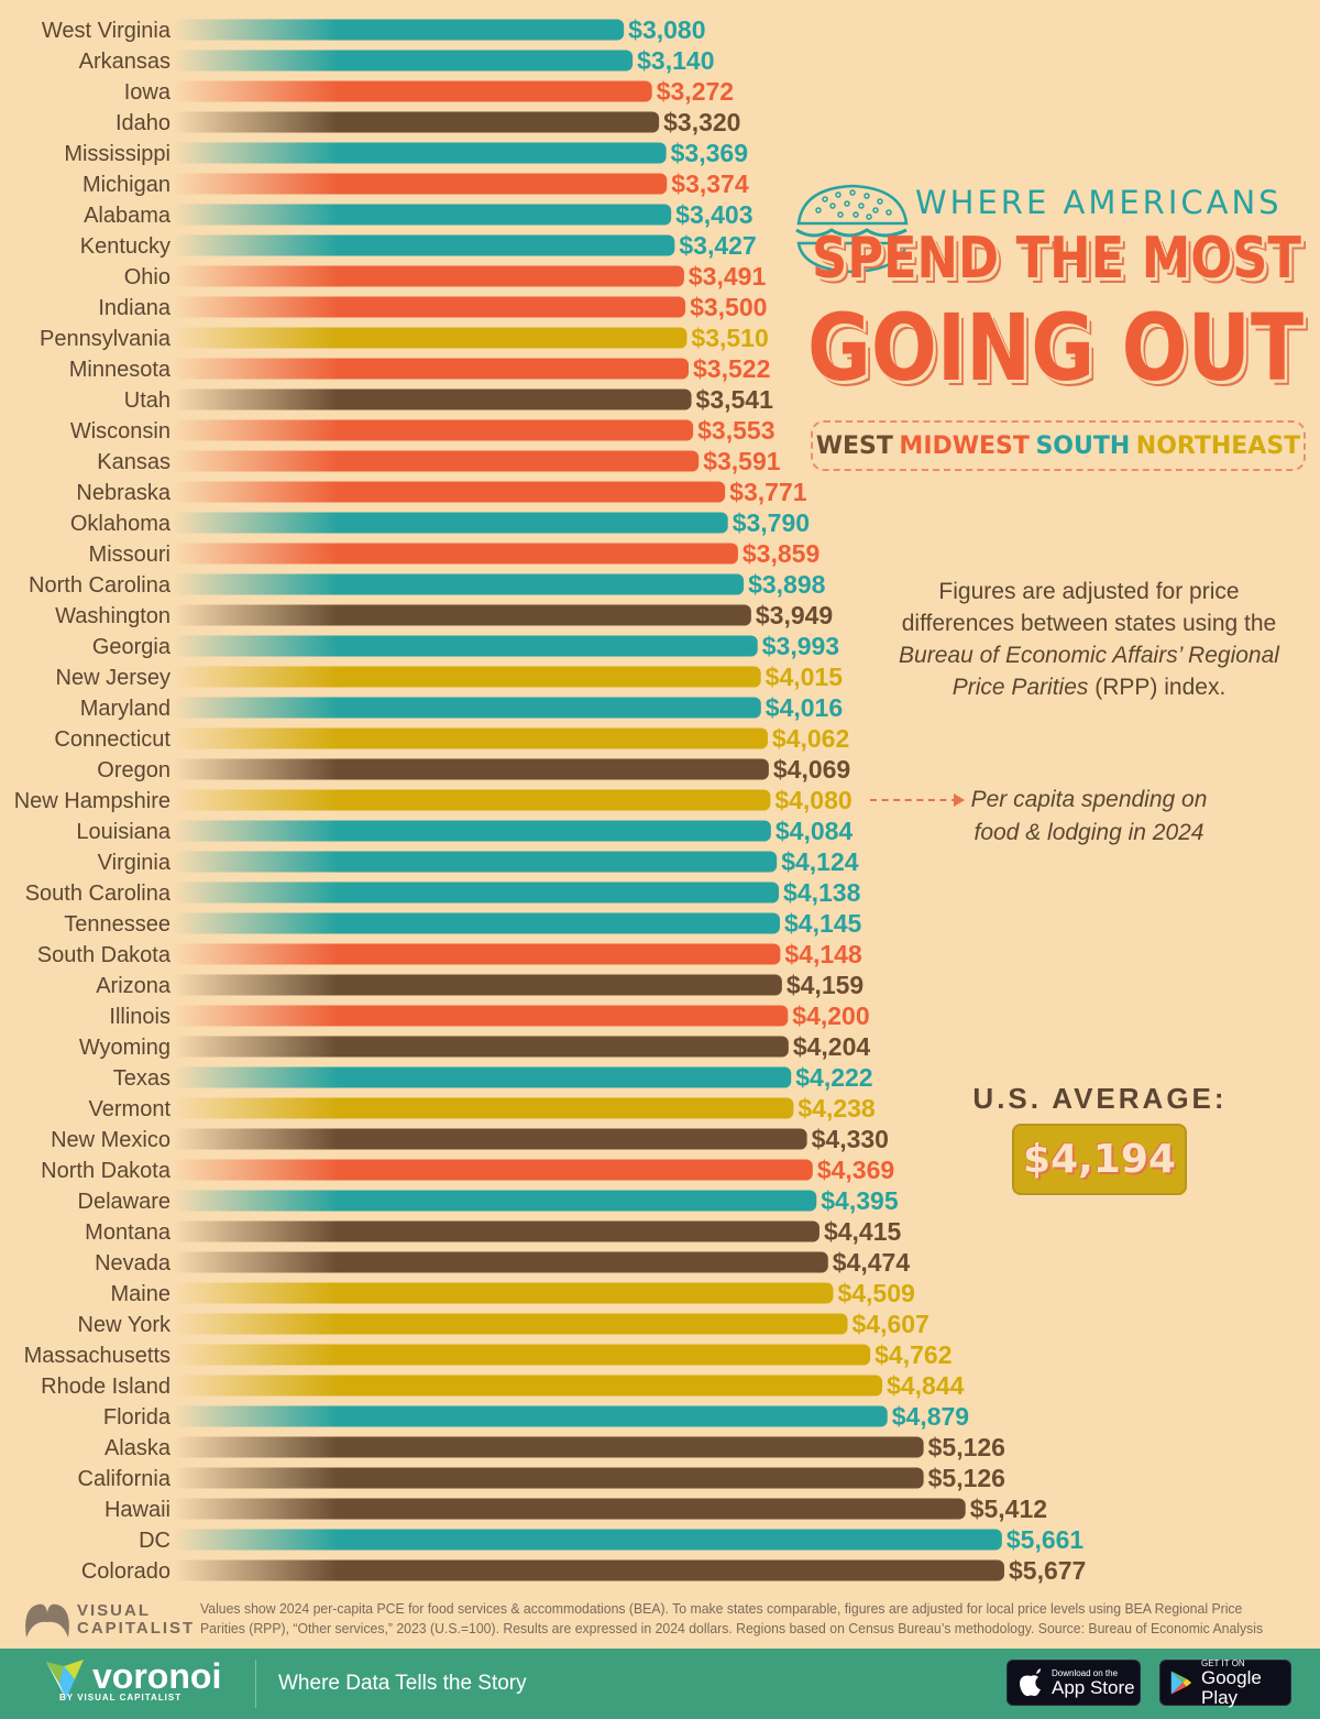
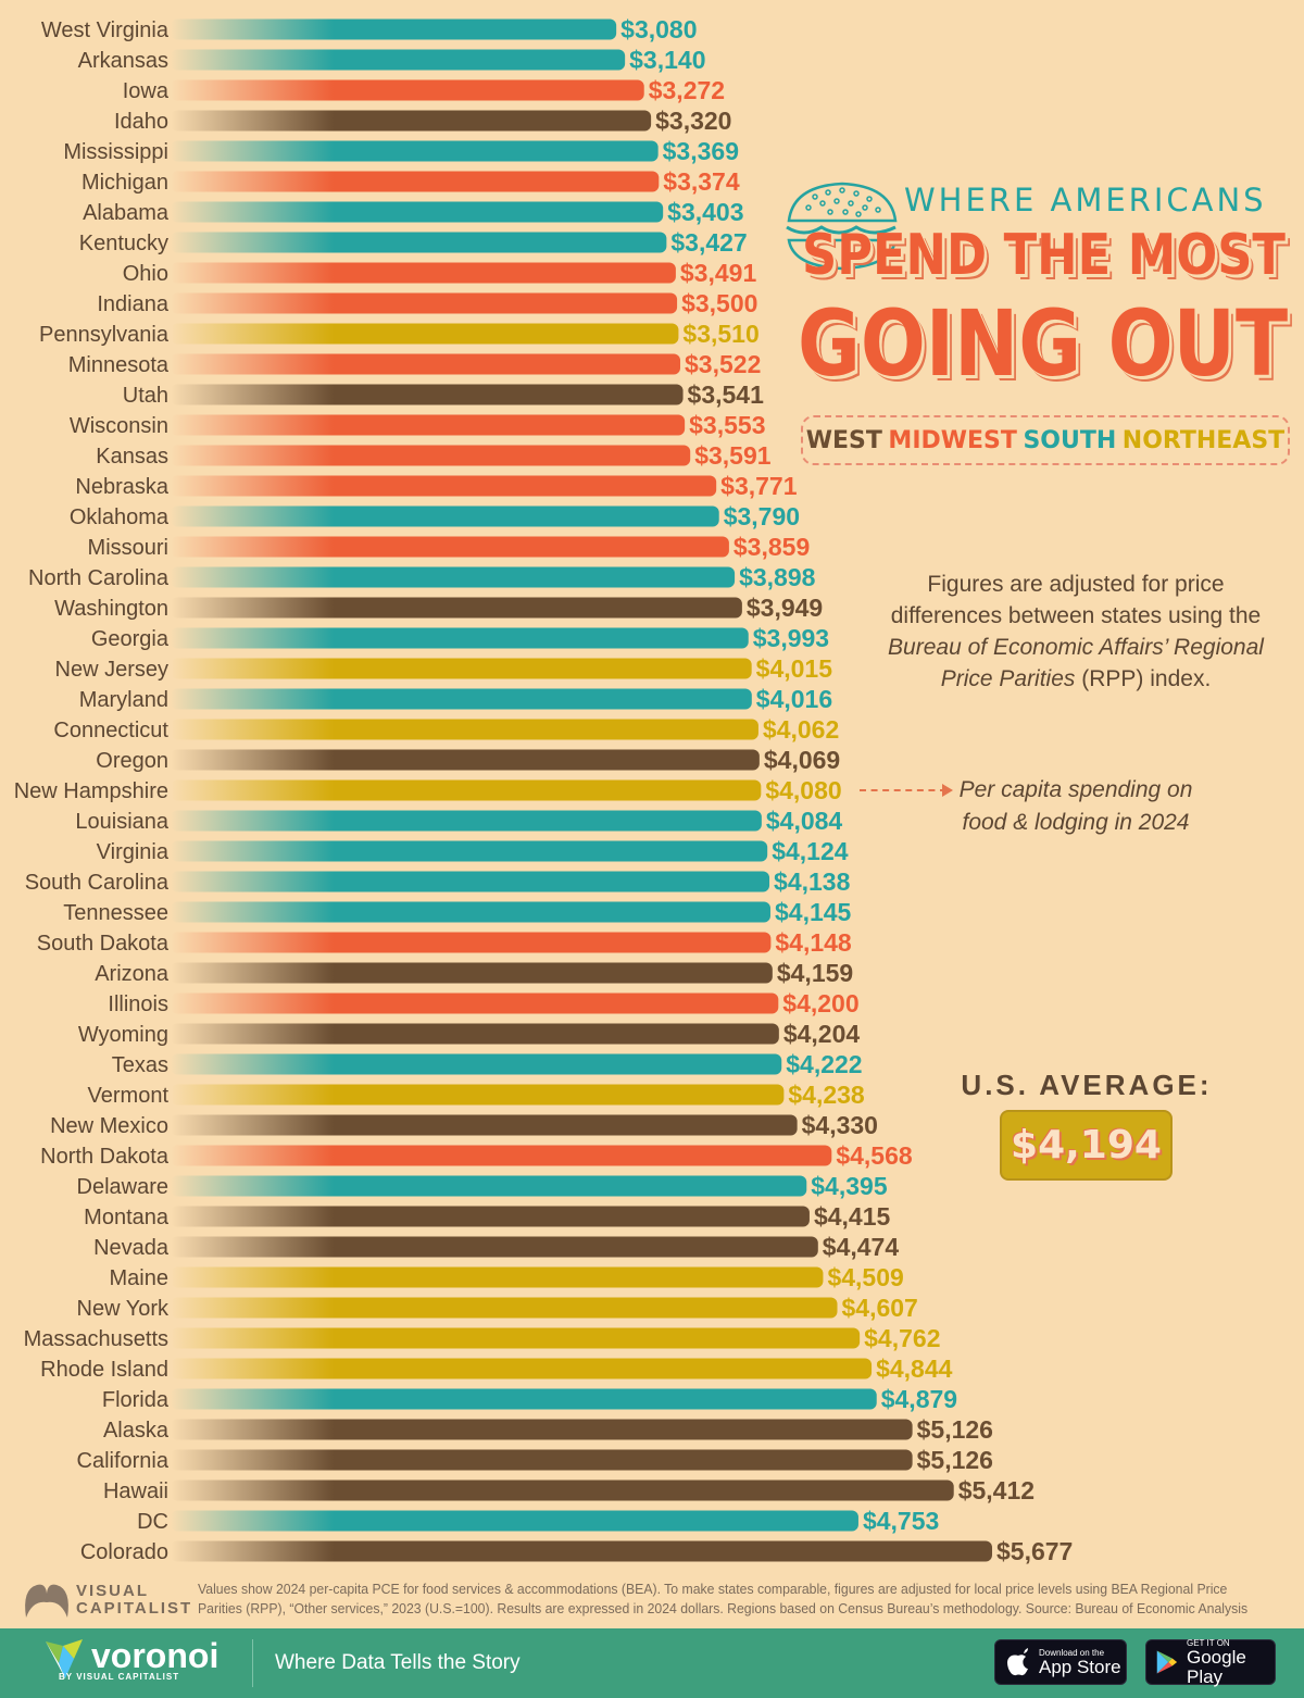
North Dakota: $4,369 -> $4,568
DC: $5,661 -> $4,753
